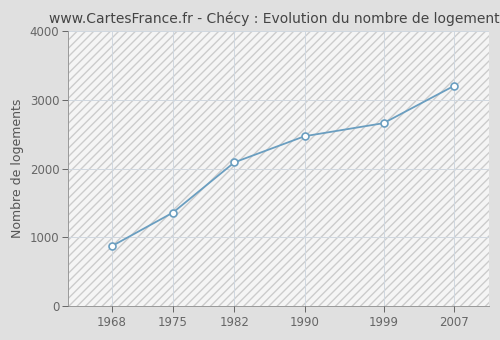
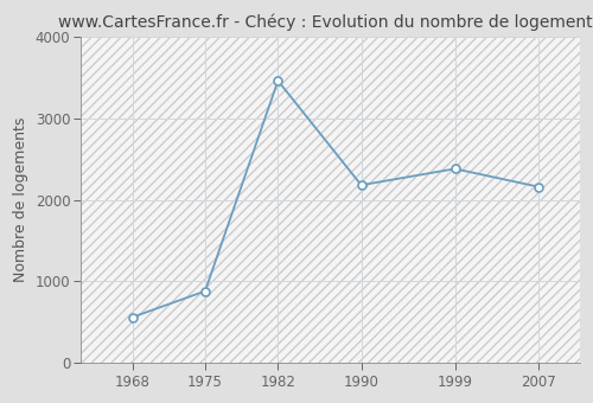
1968: 870 -> 560
1975: 1360 -> 880
1982: 2090 -> 3460
1990: 2470 -> 2180
1999: 2660 -> 2380
2007: 3200 -> 2160
